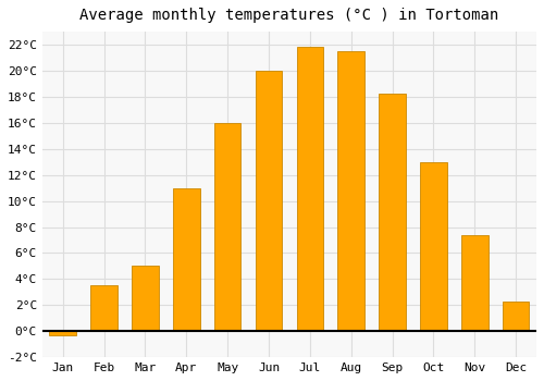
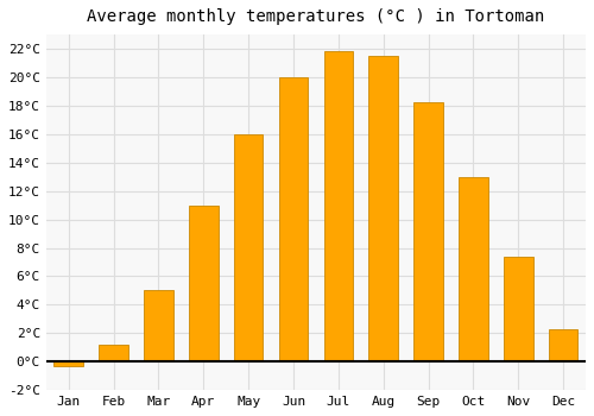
Feb: 3.5°C -> 1.2°C
